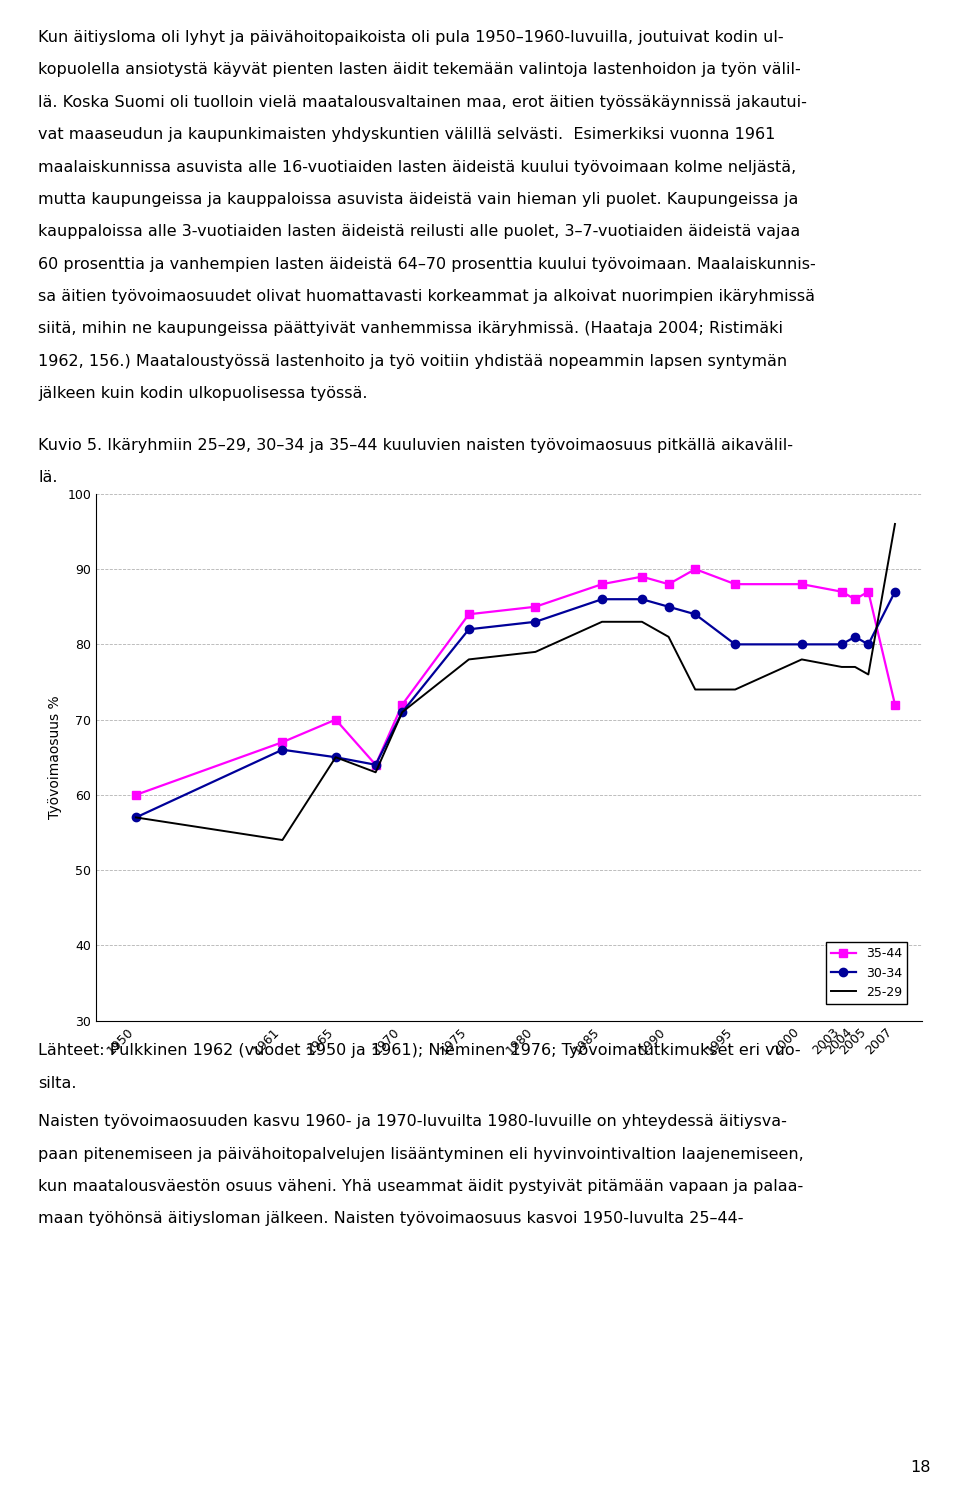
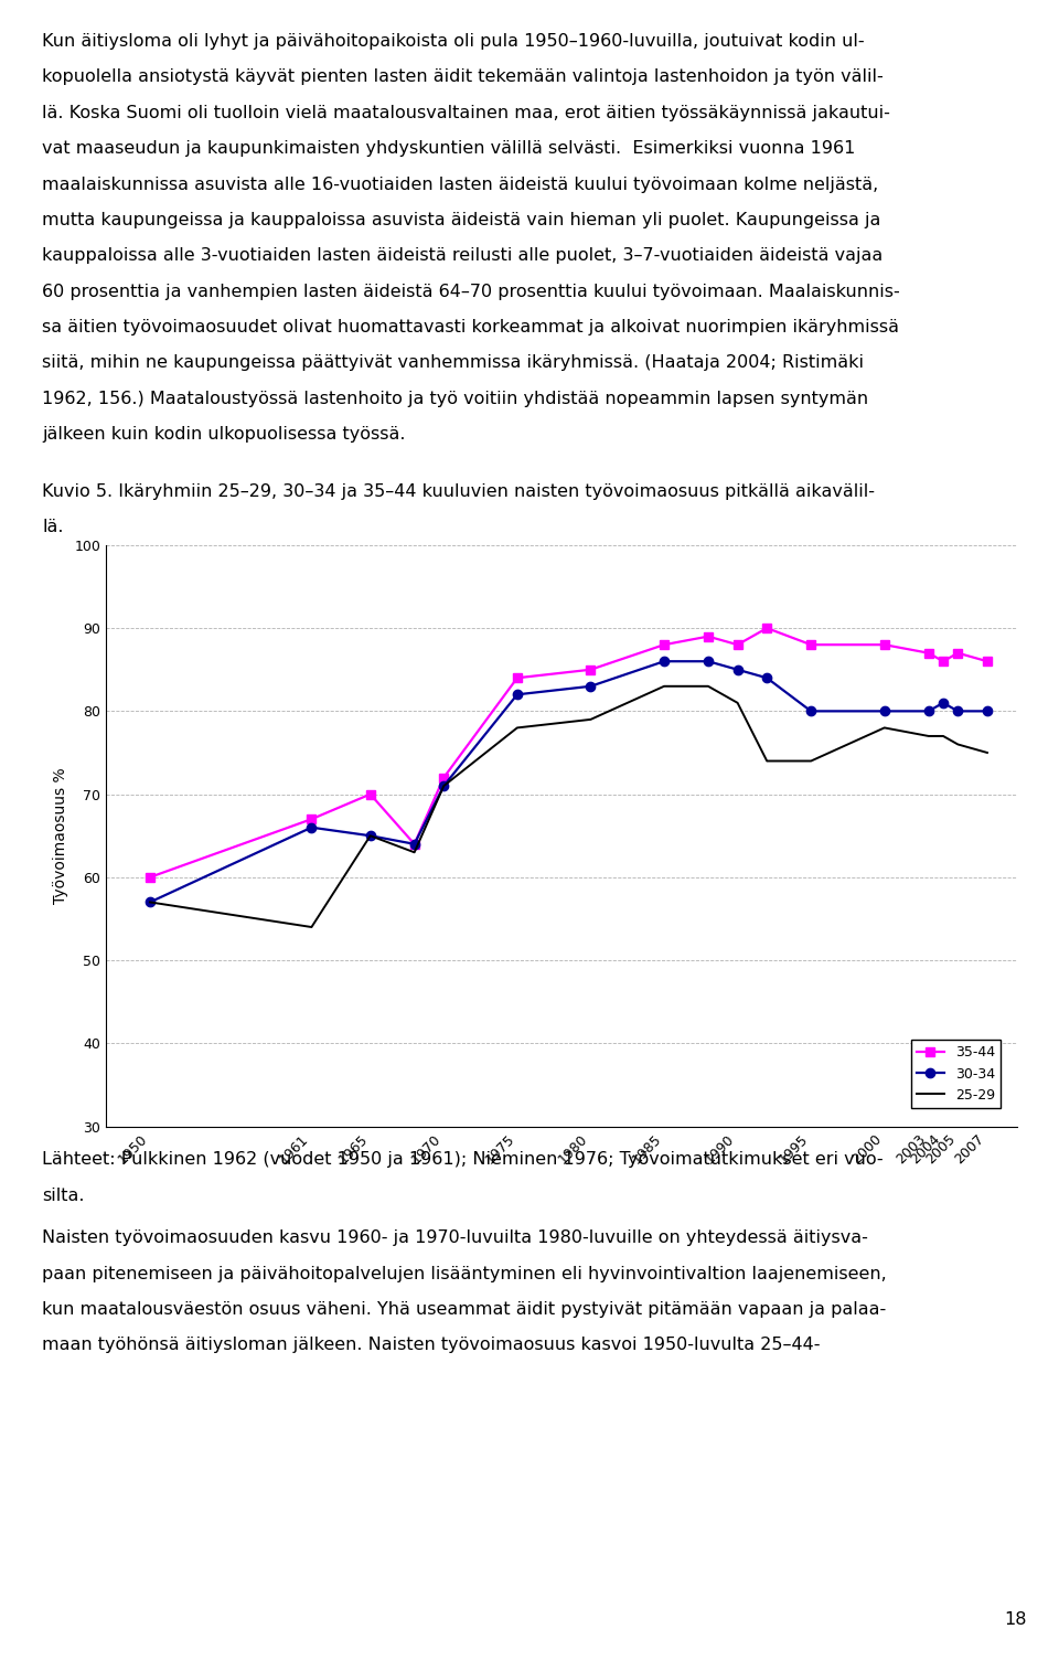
35-44/2007: 72 -> 86
30-34/2007: 87 -> 80
25-29/2007: 96 -> 75
